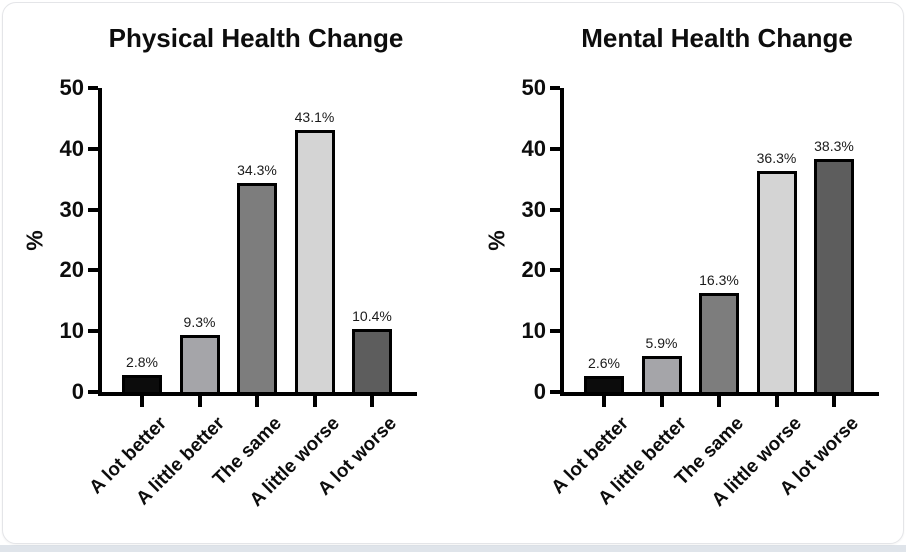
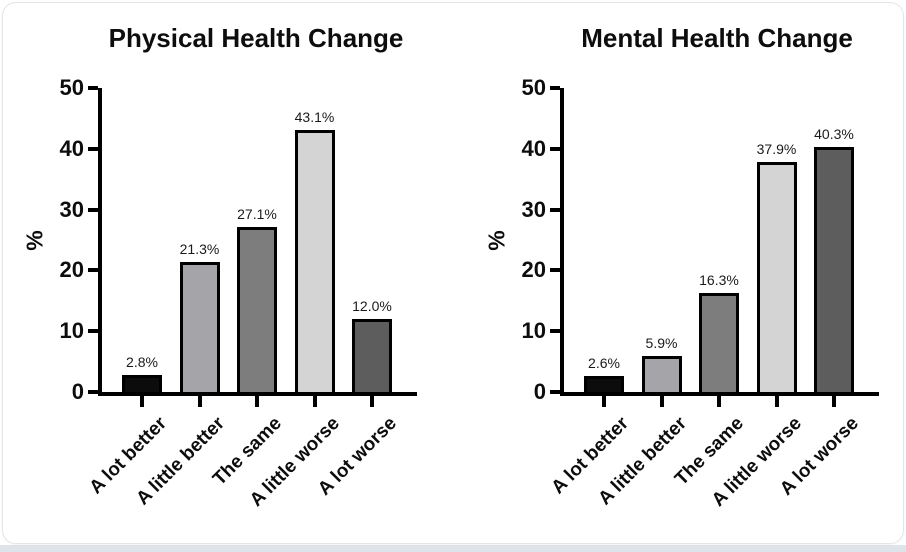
Physical Health Change/A little better: 9.3% -> 21.3%
Physical Health Change/The same: 34.3% -> 27.1%
Physical Health Change/A lot worse: 10.4% -> 12.0%
Mental Health Change/A little worse: 36.3% -> 37.9%
Mental Health Change/A lot worse: 38.3% -> 40.3%
